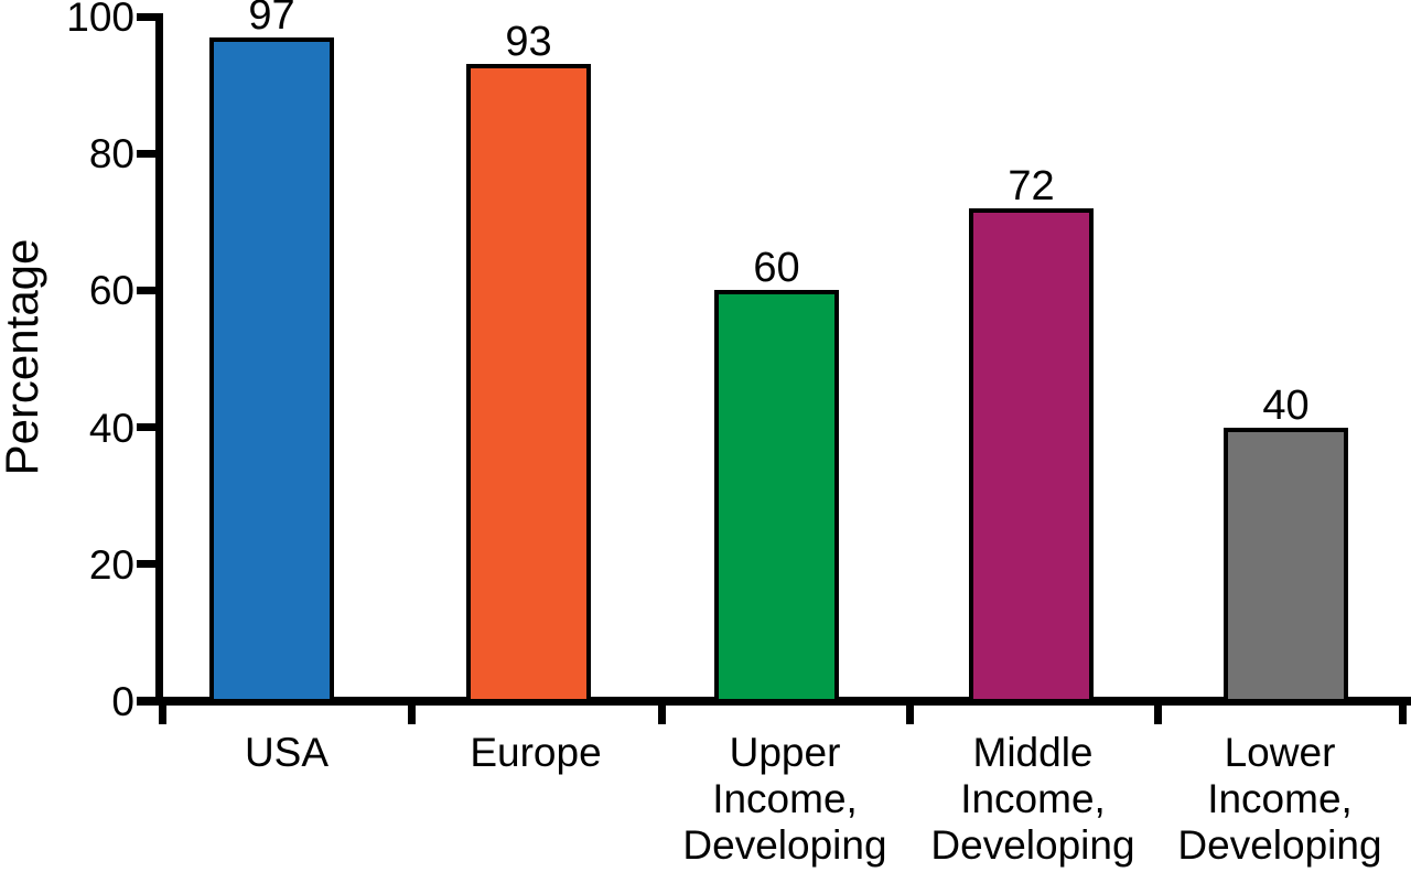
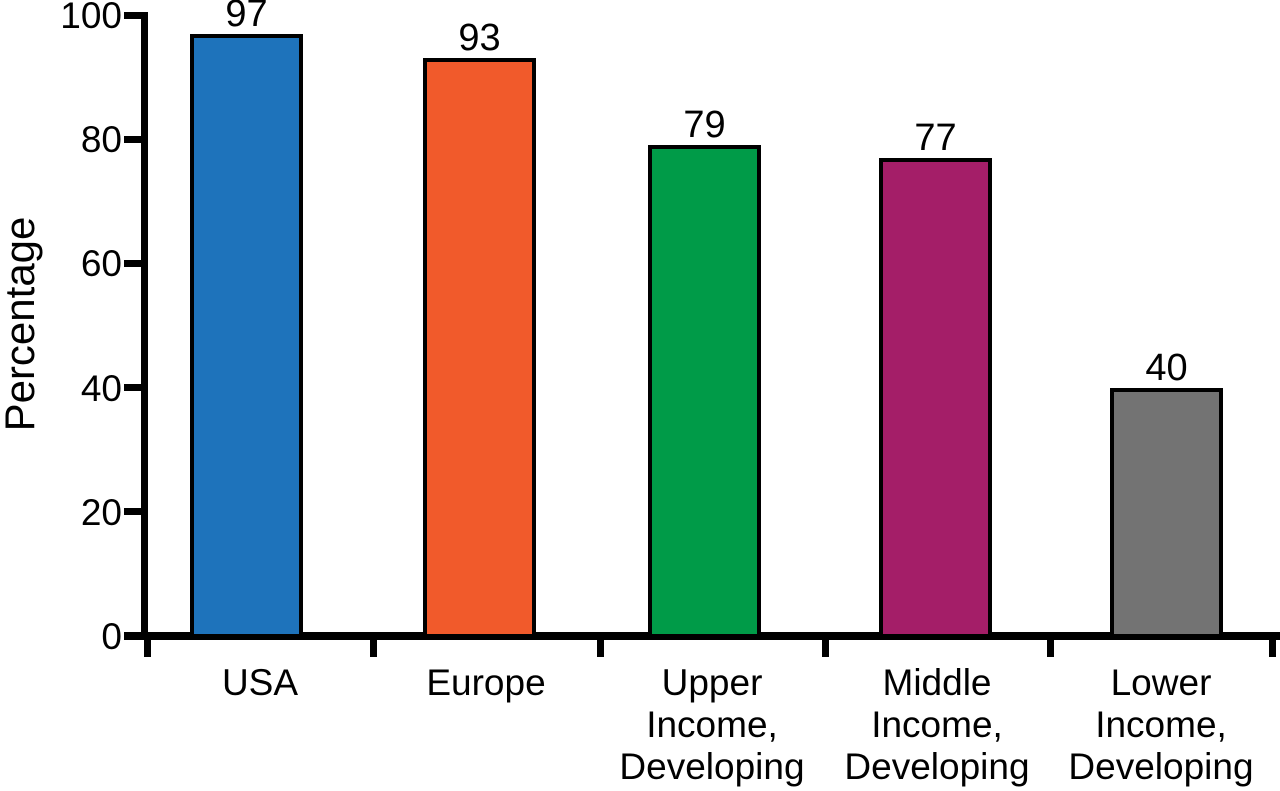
Upper Income, Developing: 60 -> 79
Middle Income, Developing: 72 -> 77
